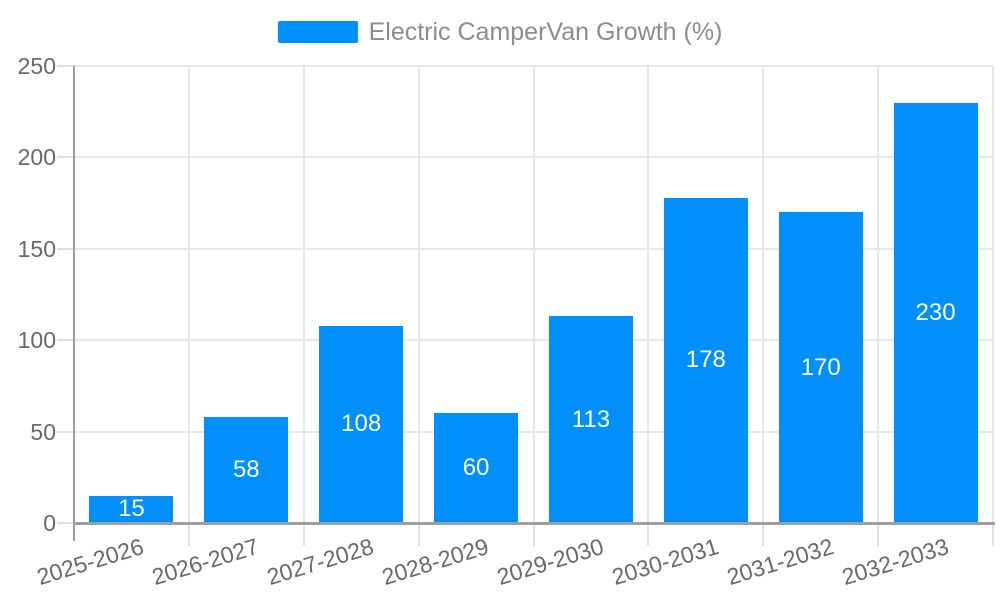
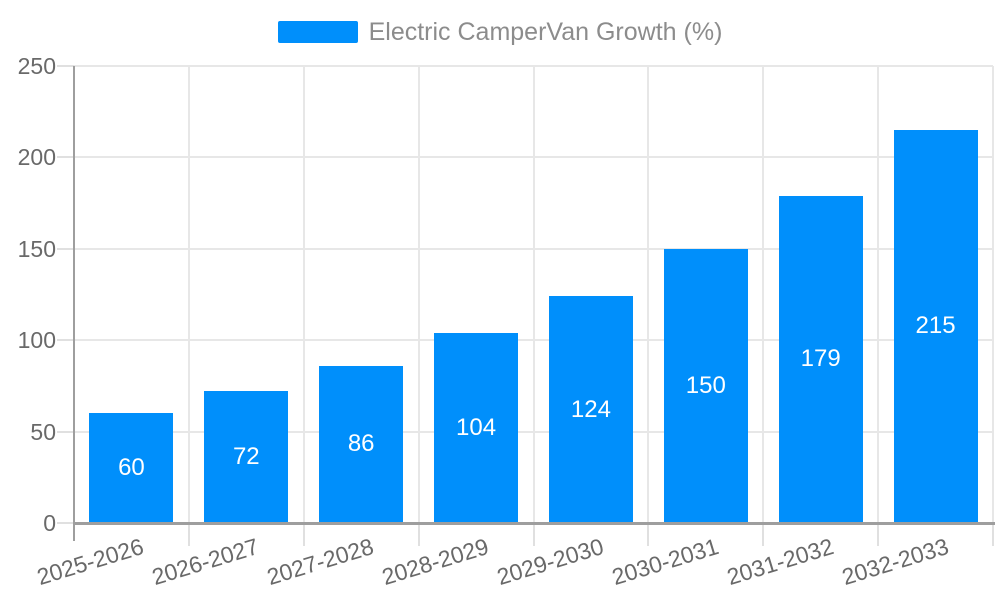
2025-2026: 15 -> 60
2026-2027: 58 -> 72
2027-2028: 108 -> 86
2028-2029: 60 -> 104
2029-2030: 113 -> 124
2030-2031: 178 -> 150
2031-2032: 170 -> 179
2032-2033: 230 -> 215
